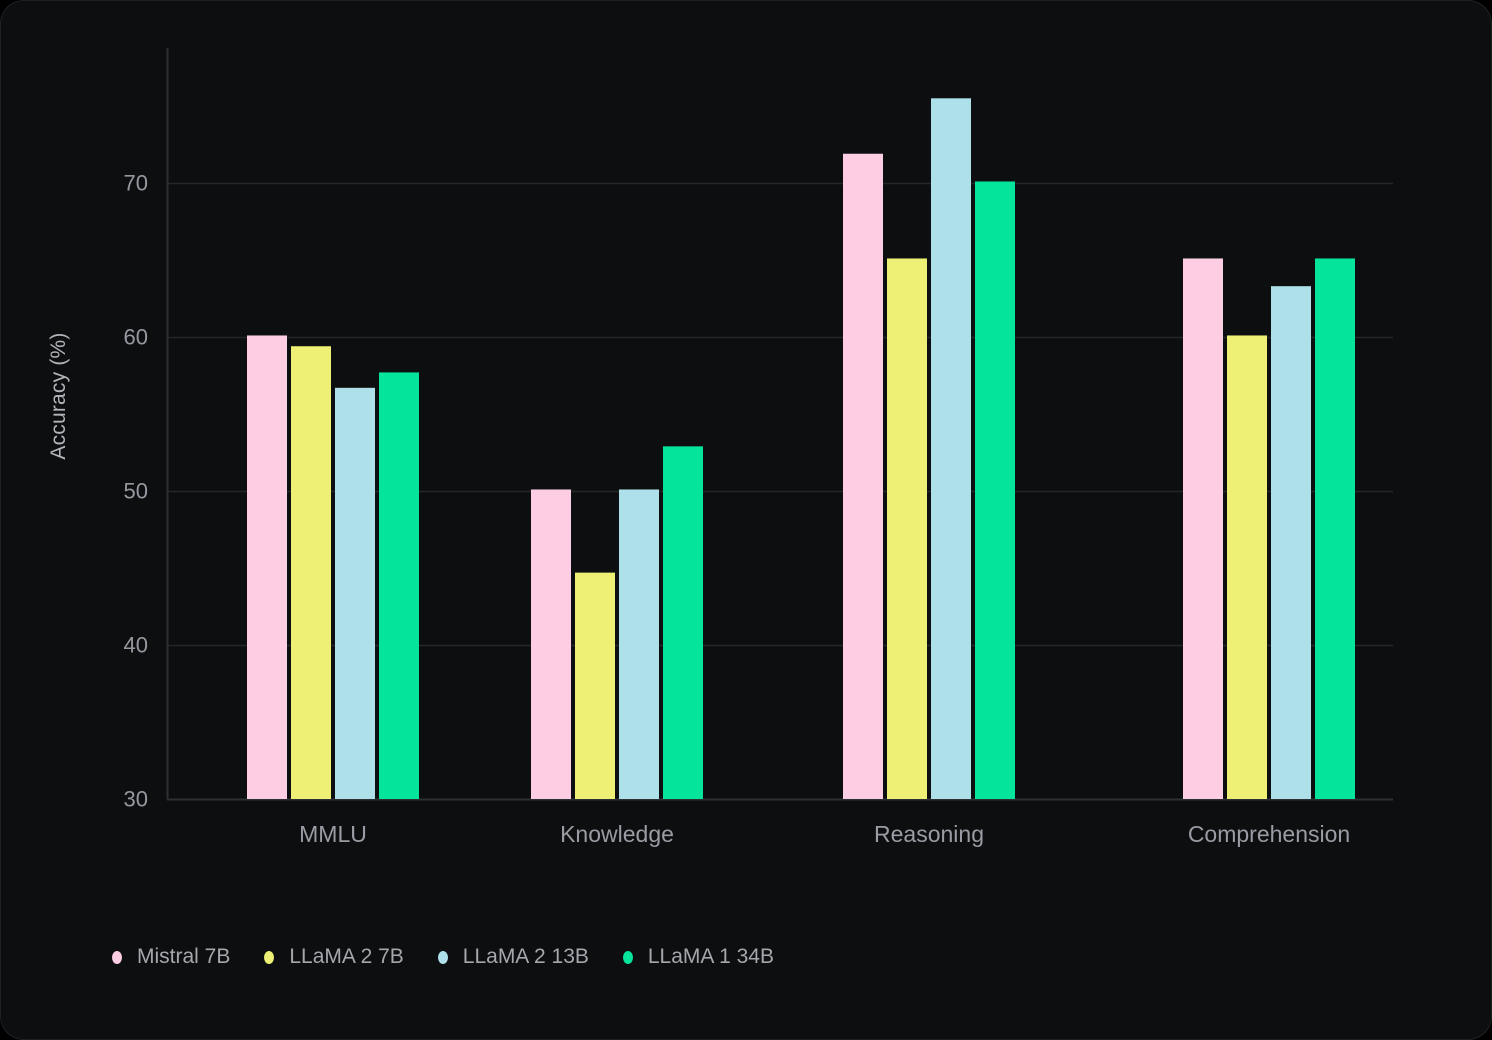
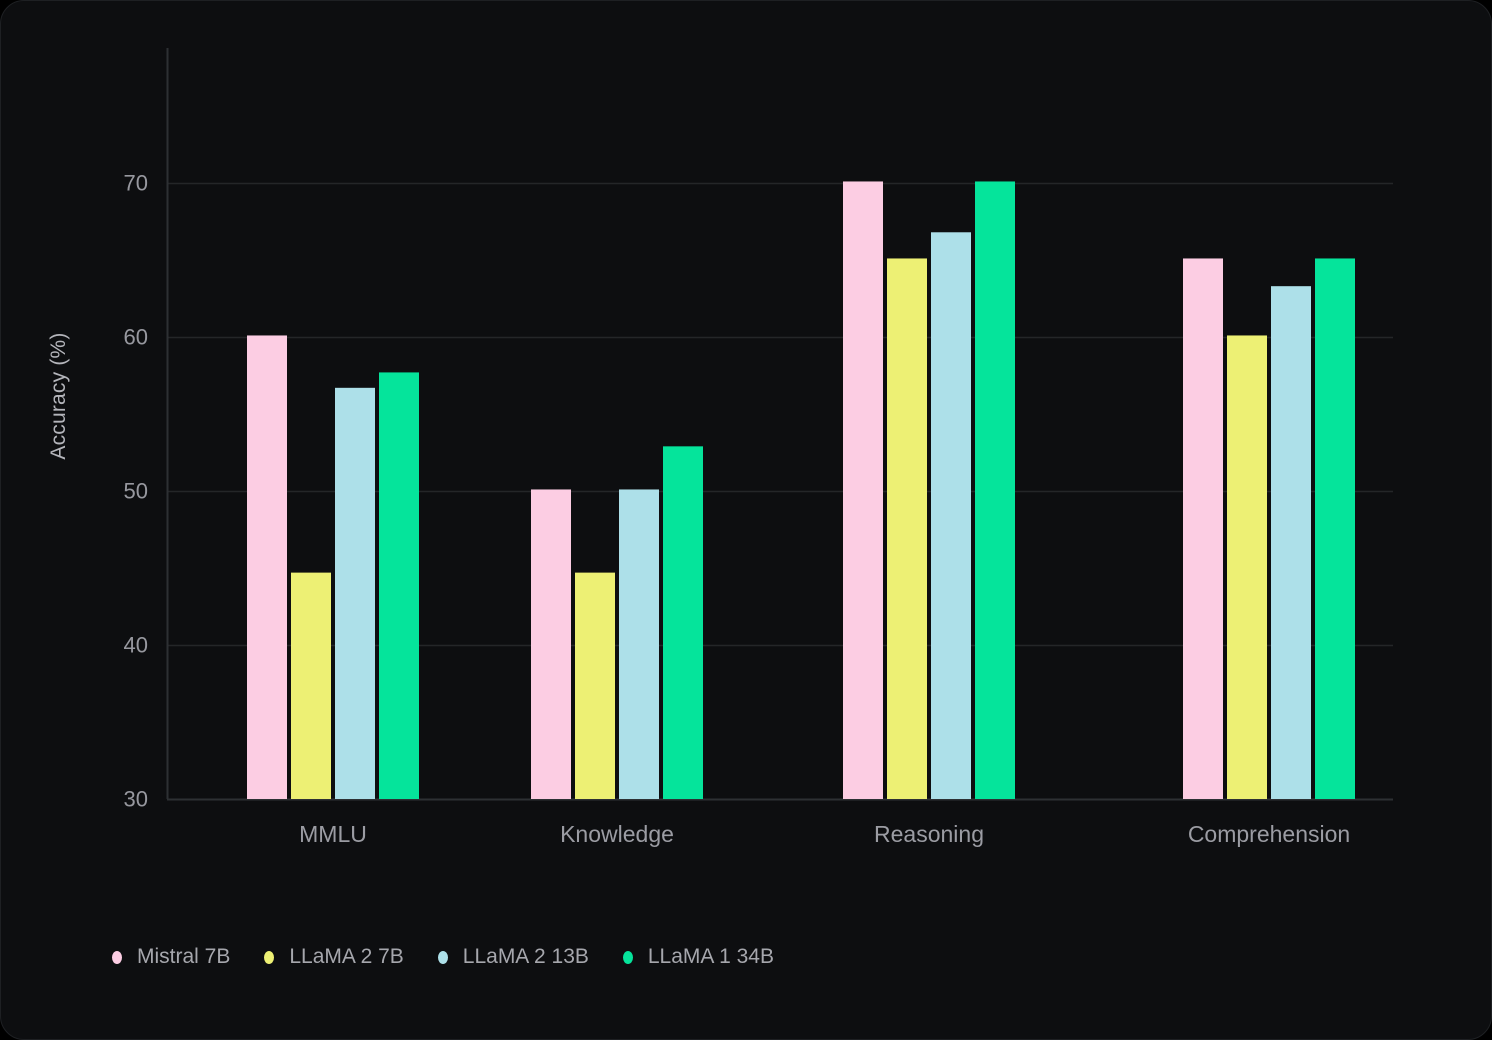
LLaMA 2 7B/MMLU: 59.4 -> 44.7
Mistral 7B/Reasoning: 71.9 -> 70.1
LLaMA 2 13B/Reasoning: 75.5 -> 66.8
